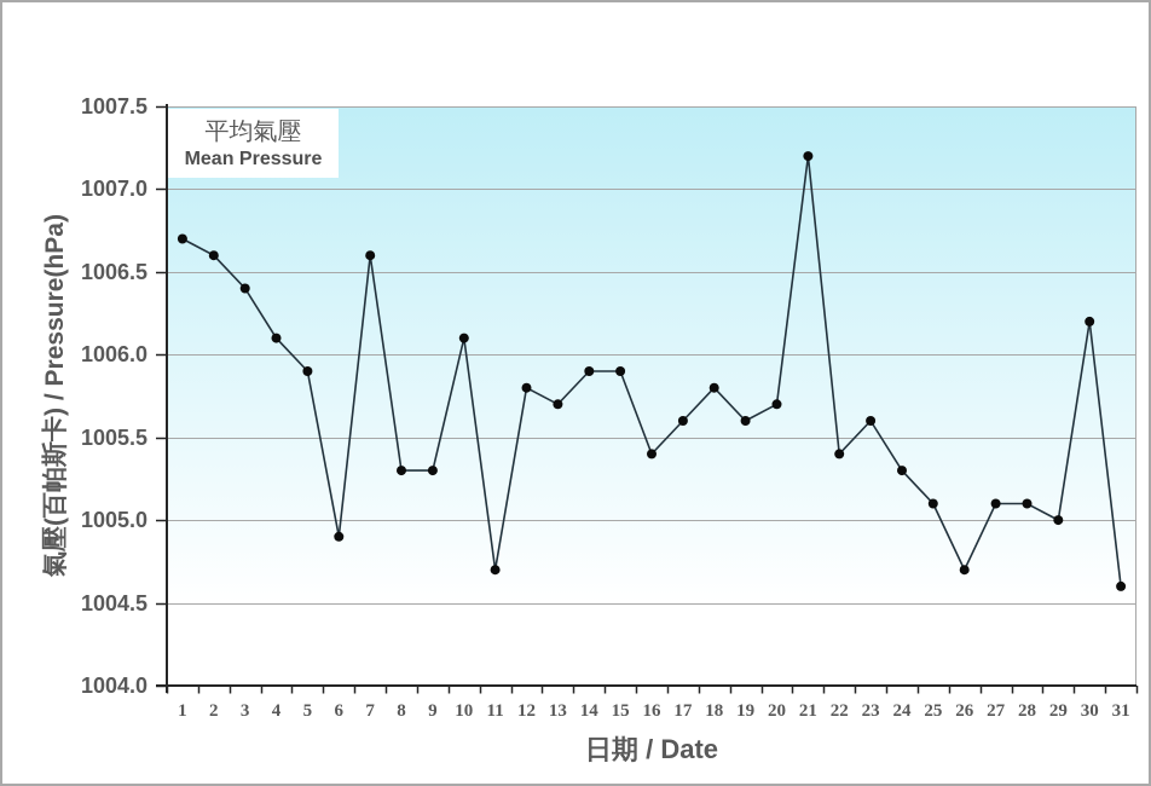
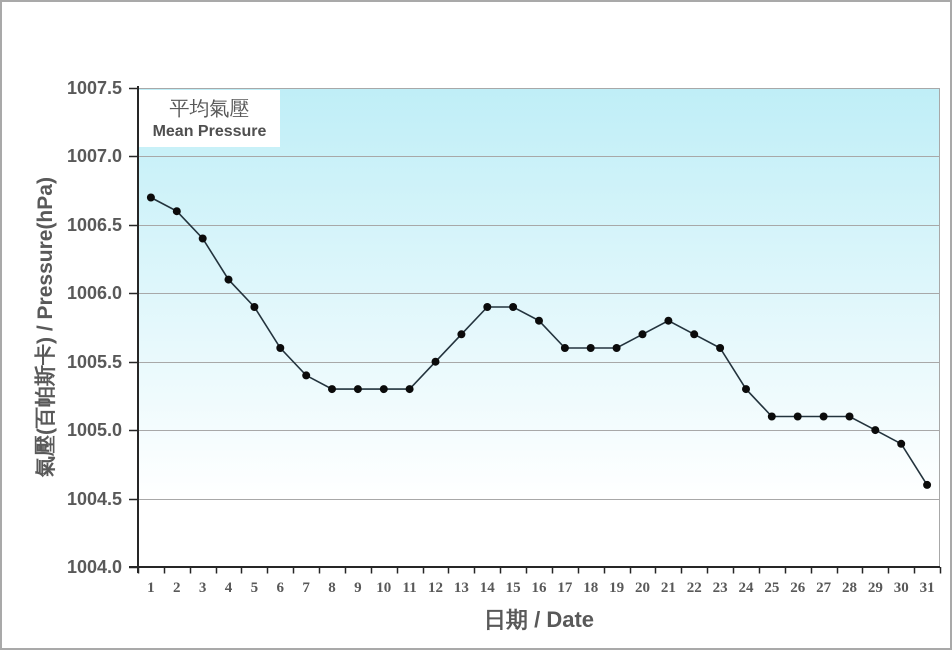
6: 1004.9 -> 1005.6
7: 1006.6 -> 1005.4
10: 1006.1 -> 1005.3
11: 1004.7 -> 1005.3
12: 1005.8 -> 1005.5
16: 1005.4 -> 1005.8
18: 1005.8 -> 1005.6
21: 1007.2 -> 1005.8
22: 1005.4 -> 1005.7
26: 1004.7 -> 1005.1
30: 1006.2 -> 1004.9
